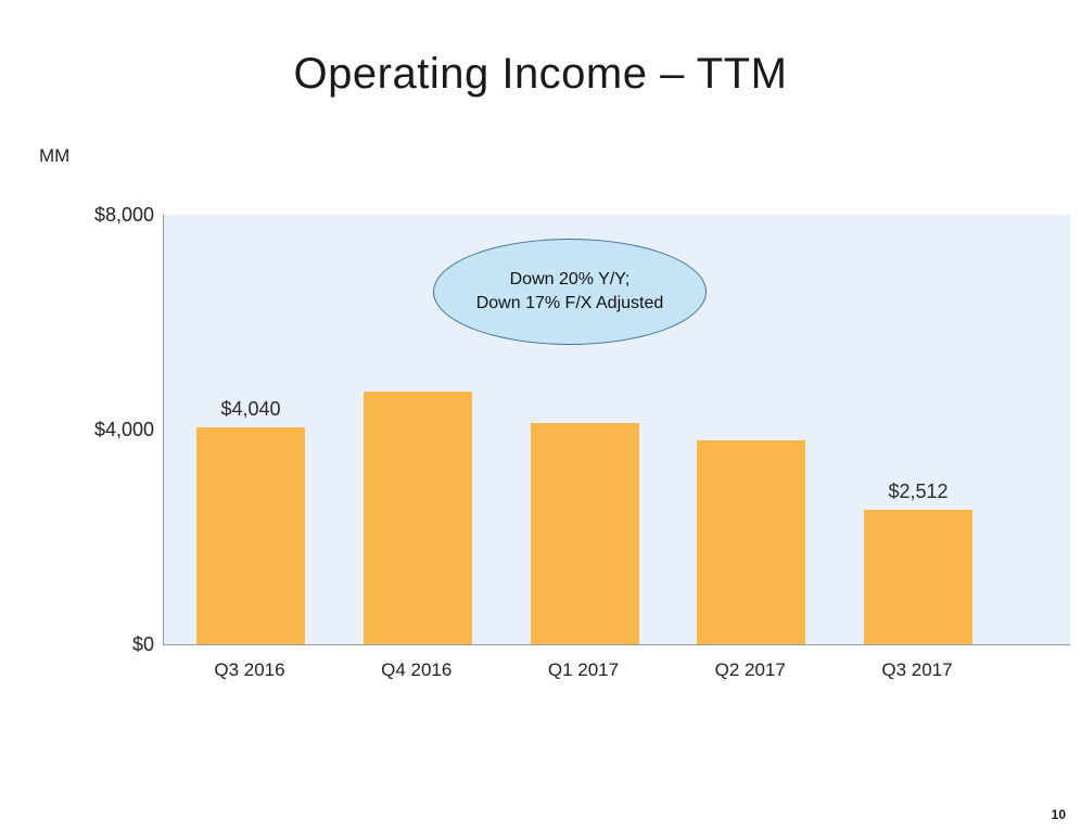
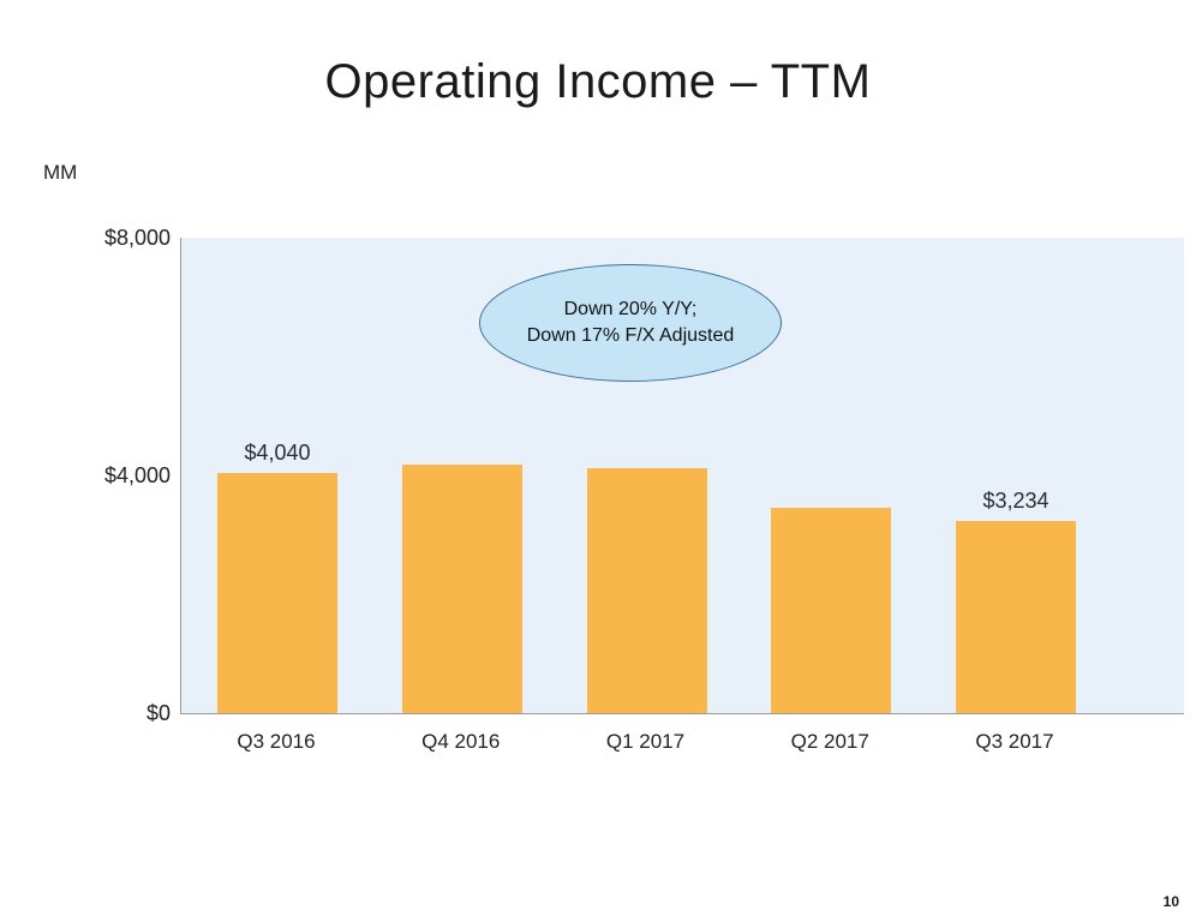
Q4 2016: $4700 -> $4200
Q2 2017: $3800 -> $3500
Q3 2017: $2,512 -> $3,234
